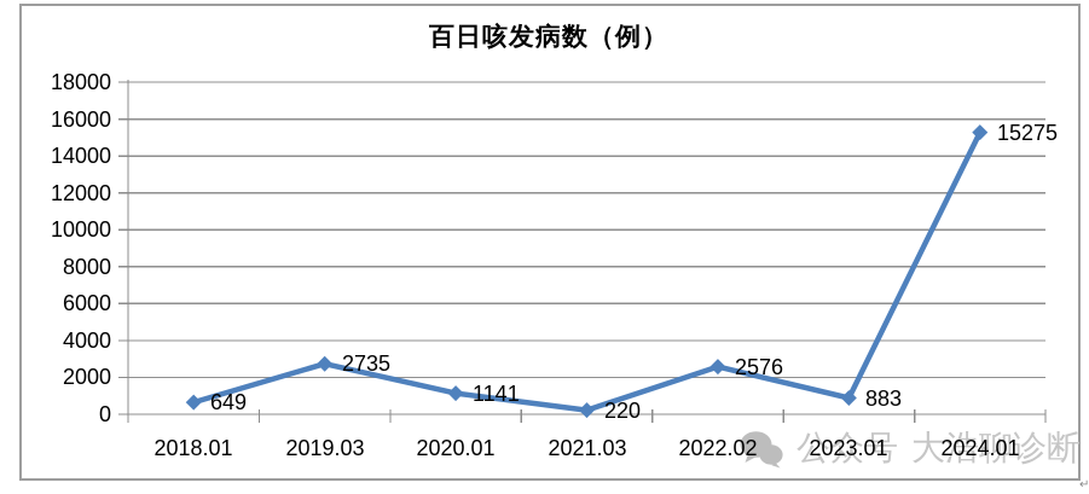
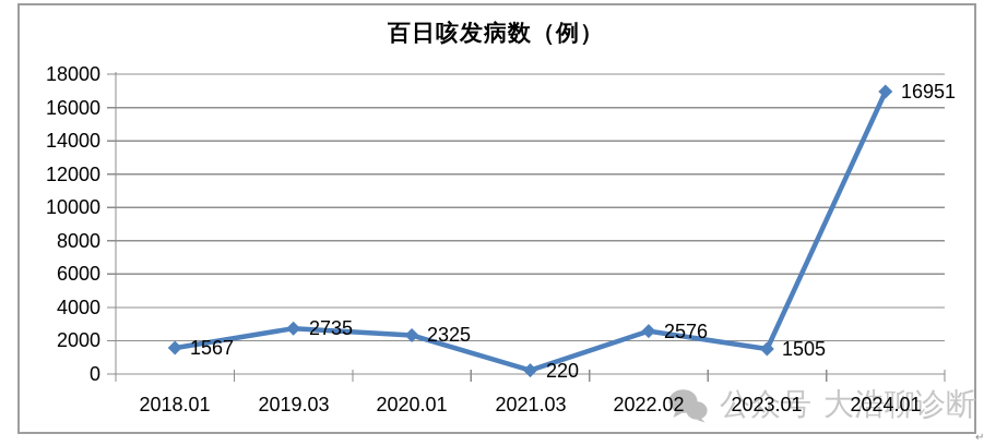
2018.01: 649 -> 1567
2020.01: 1141 -> 2325
2023.01: 883 -> 1505
2024.01: 15275 -> 16951
